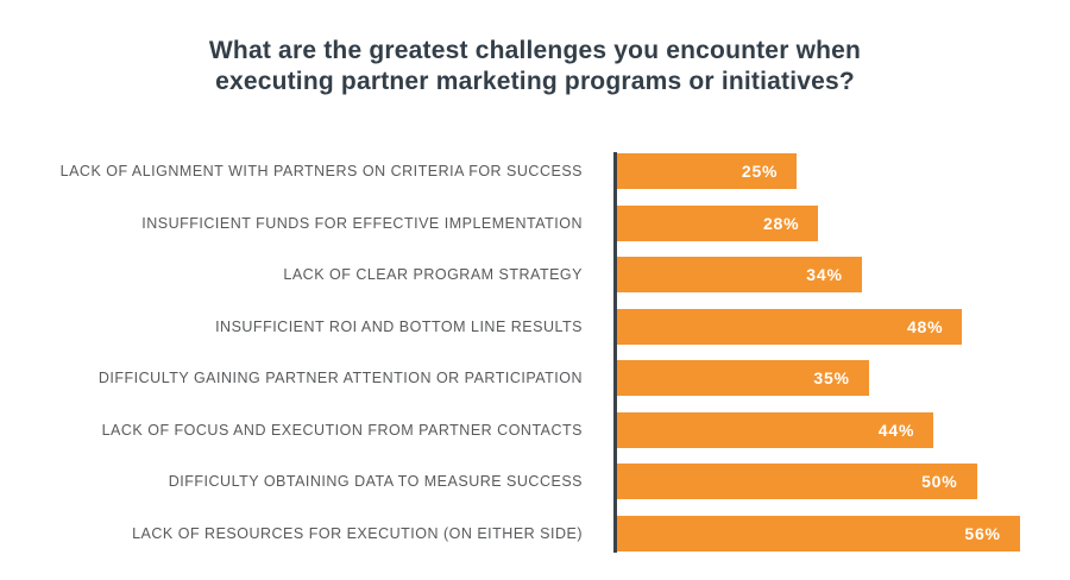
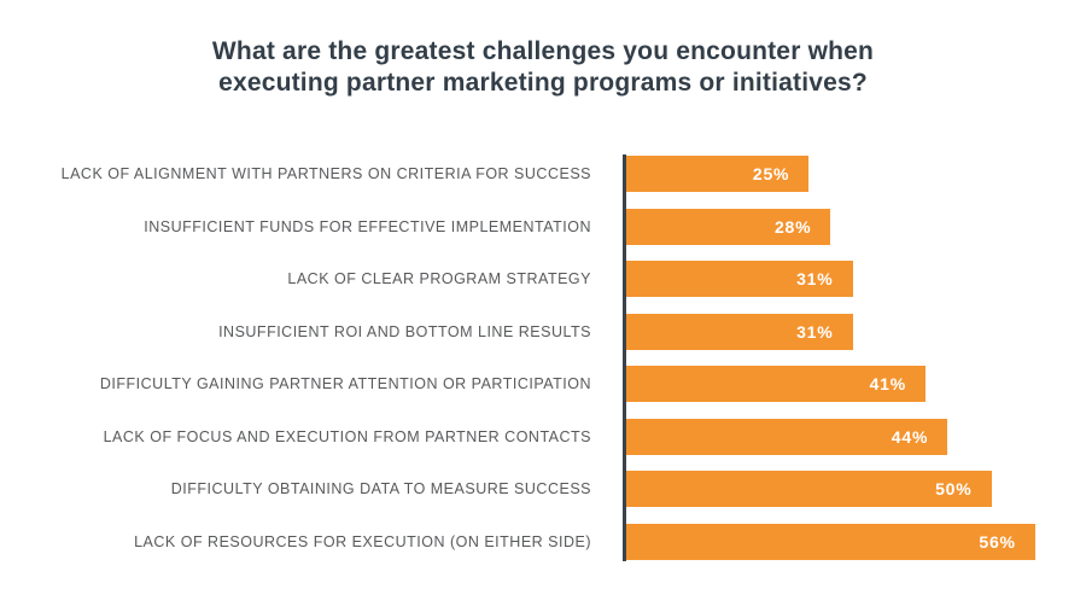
LACK OF CLEAR PROGRAM STRATEGY: 34% -> 31%
INSUFFICIENT ROI AND BOTTOM LINE RESULTS: 48% -> 31%
DIFFICULTY GAINING PARTNER ATTENTION OR PARTICIPATION: 35% -> 41%
